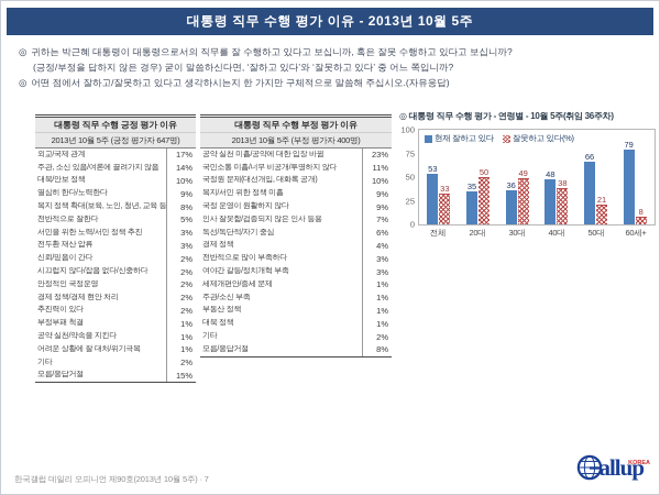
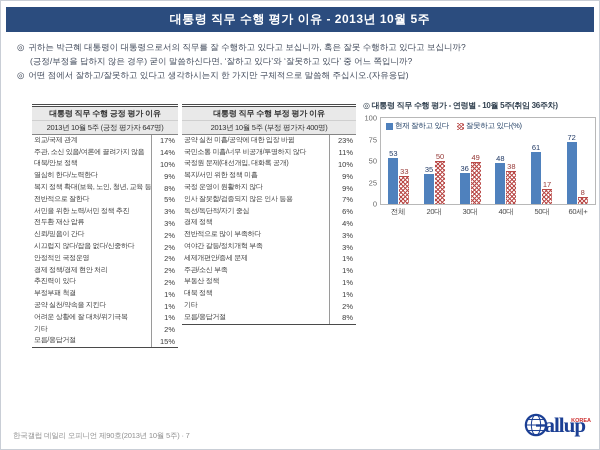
현재 잘하고 있다/50대: 66 -> 61
잘못하고 있다(%)/50대: 21 -> 17
현재 잘하고 있다/60세+: 79 -> 72
